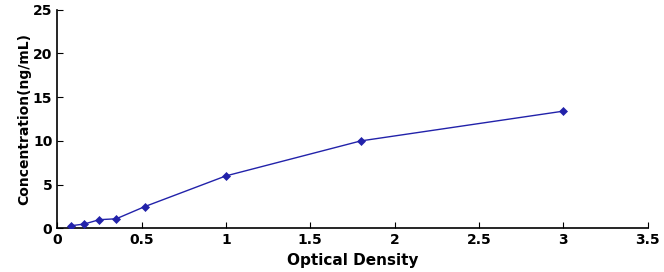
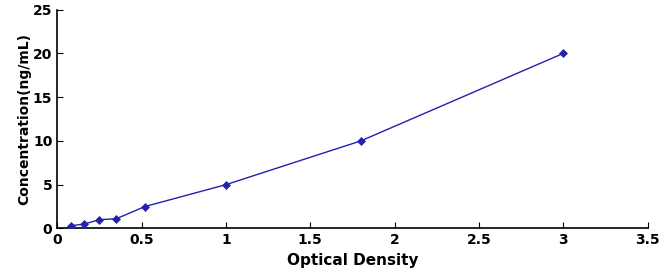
1: 6.0 -> 5.0
3: 13.4 -> 20.0
